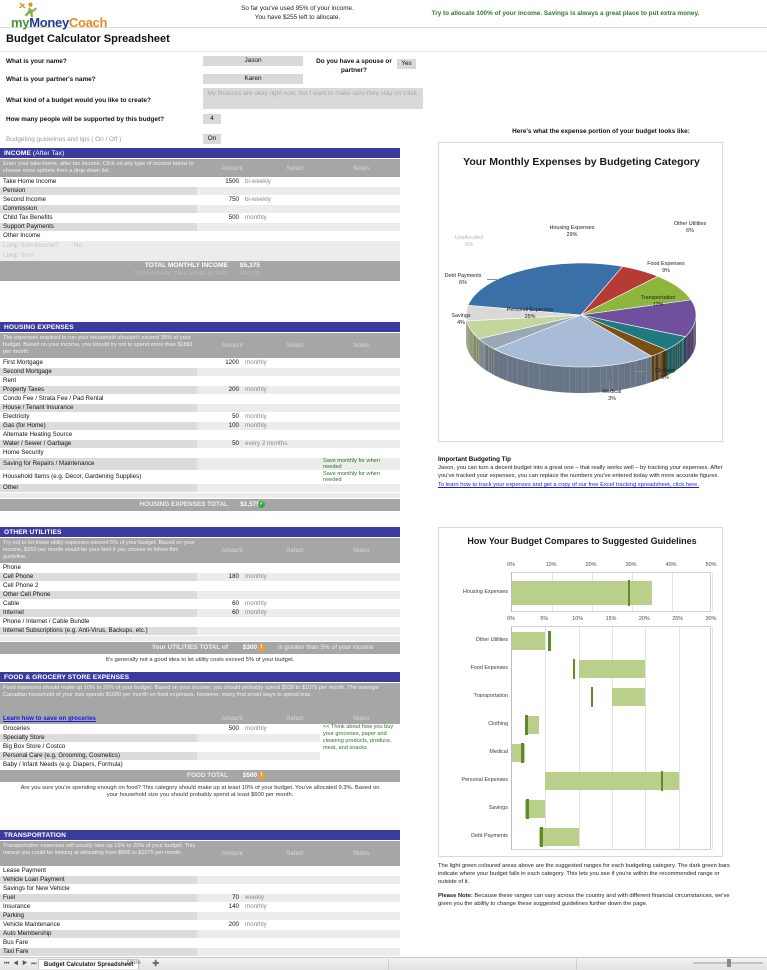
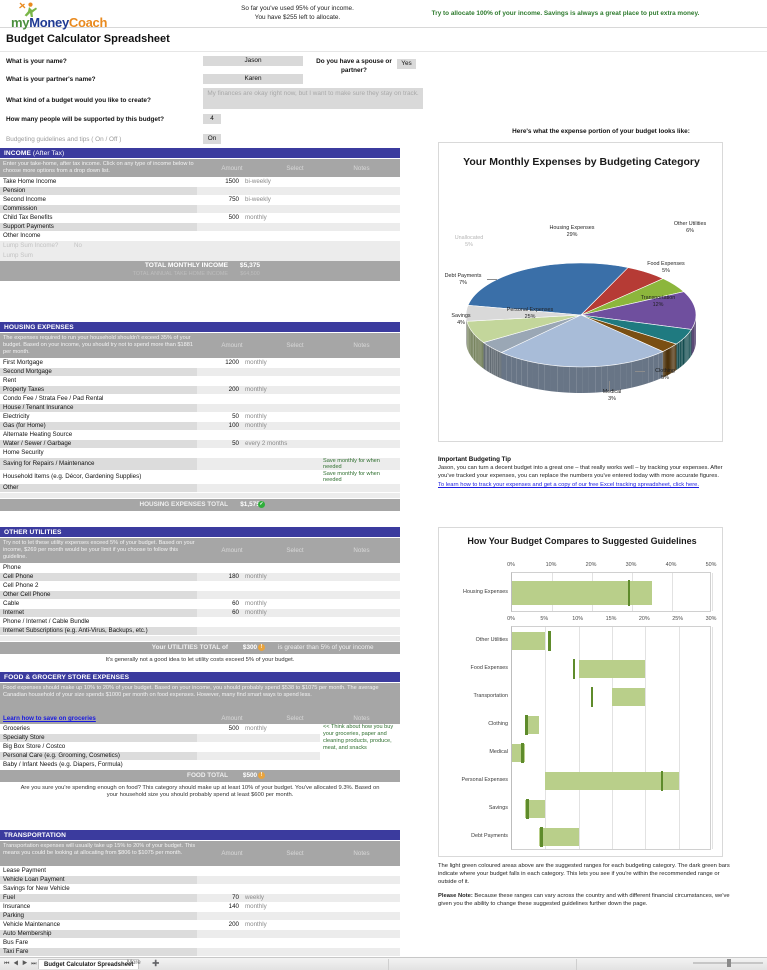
Your Monthly Expenses by Budgeting Category/Food Expenses: 9% -> 5%
Your Monthly Expenses by Budgeting Category/Debt Payments: 6% -> 7%
